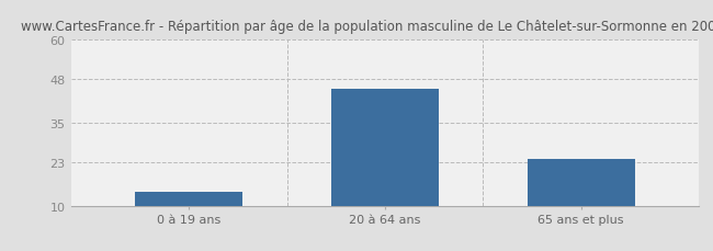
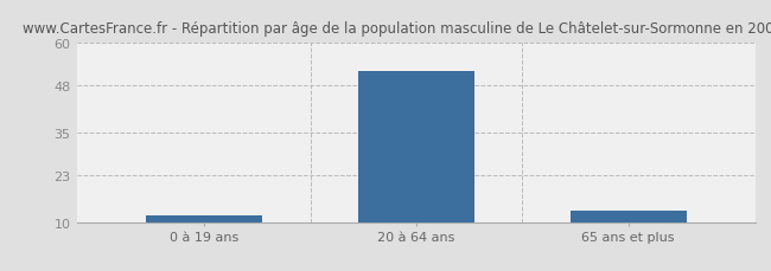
0 à 19 ans: 14 -> 12
20 à 64 ans: 45 -> 52
65 ans et plus: 24 -> 13
